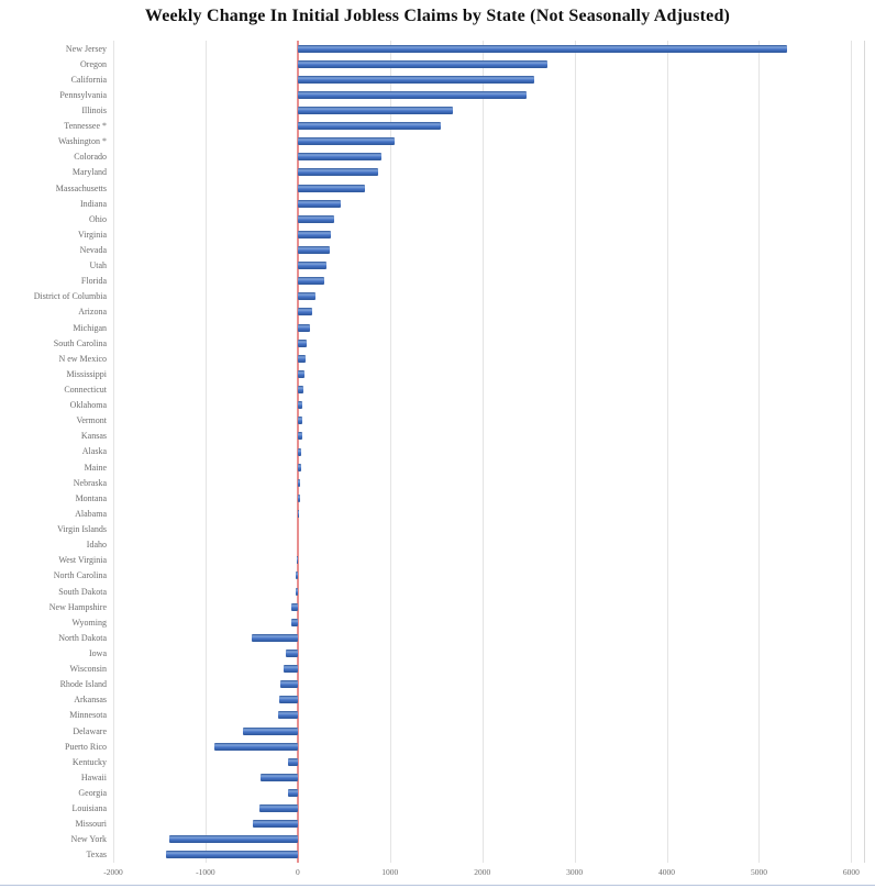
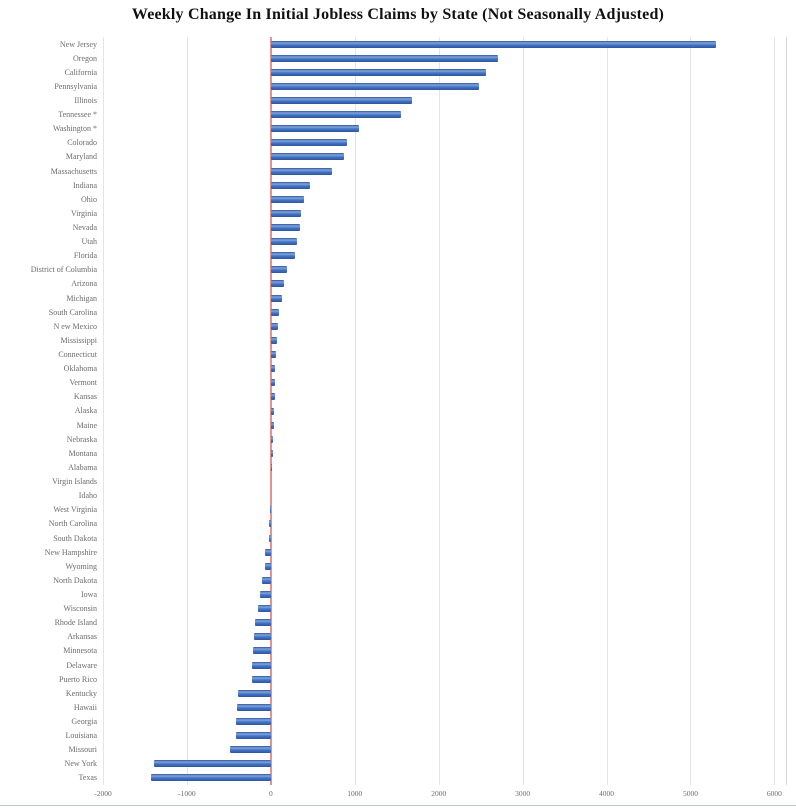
North Dakota: -500 -> -100
Delaware: -600 -> -200
Puerto Rico: -900 -> -200
Kentucky: -100 -> -400
Georgia: -100 -> -400
